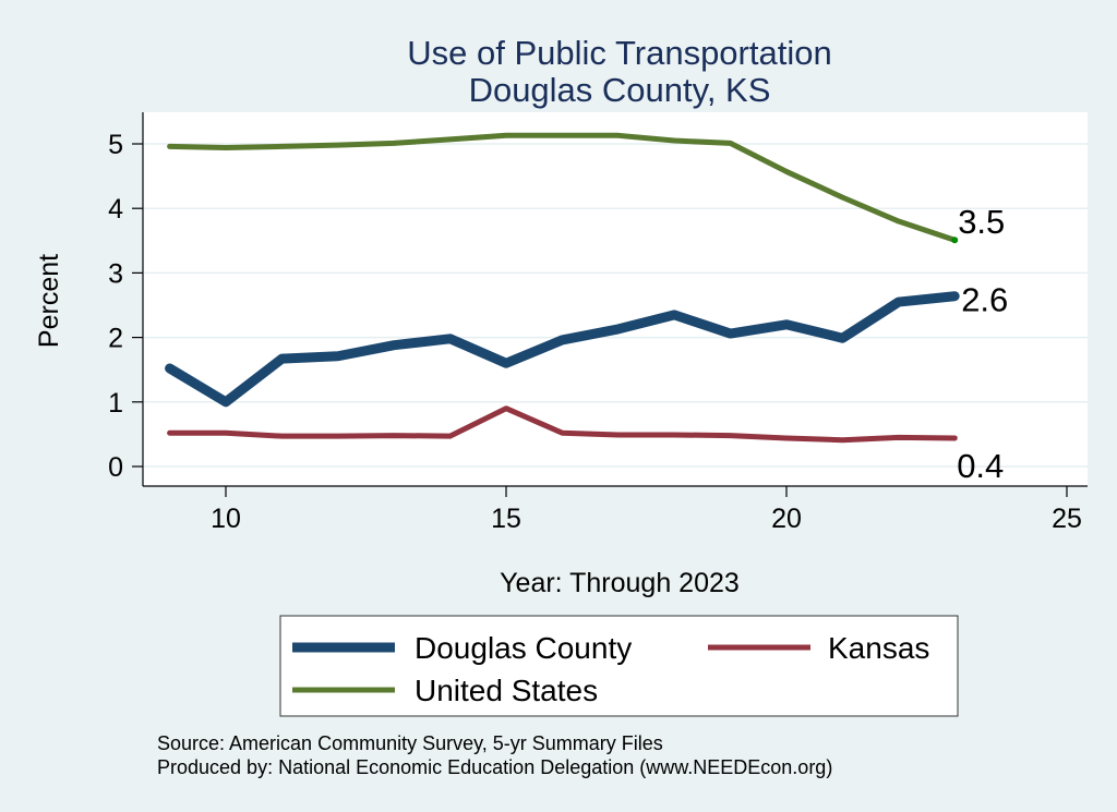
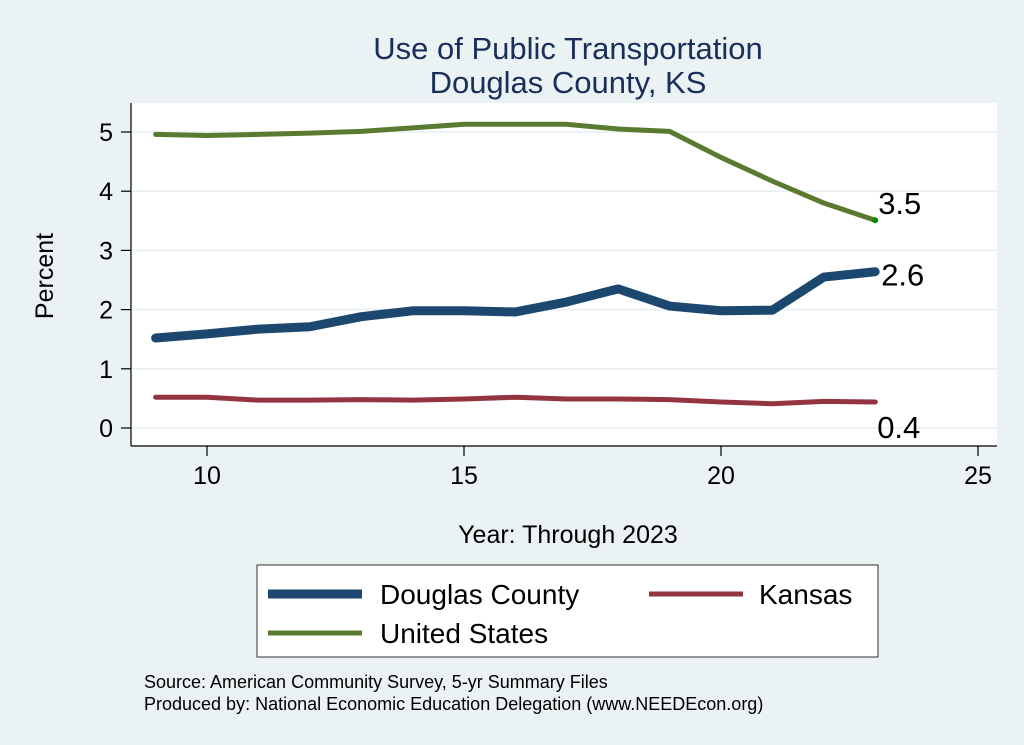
Douglas County/10: 1.0 -> 1.6
Douglas County/15: 1.6 -> 2.0
Kansas/15: 0.9 -> 0.5
Douglas County/20: 2.2 -> 2.0
